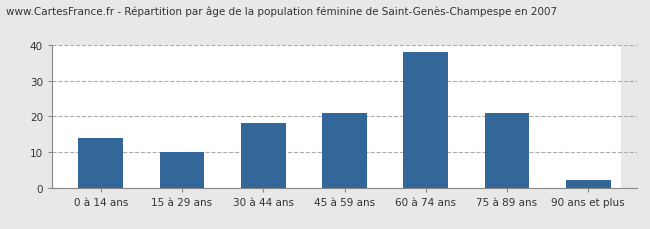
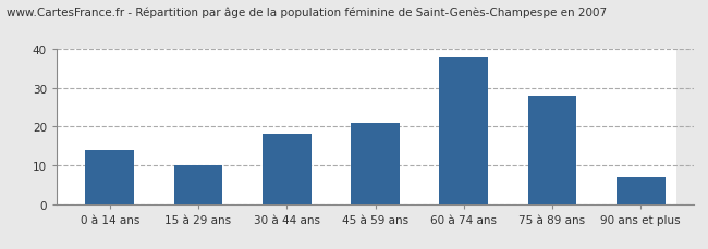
75 à 89 ans: 21 -> 28
90 ans et plus: 2 -> 7
